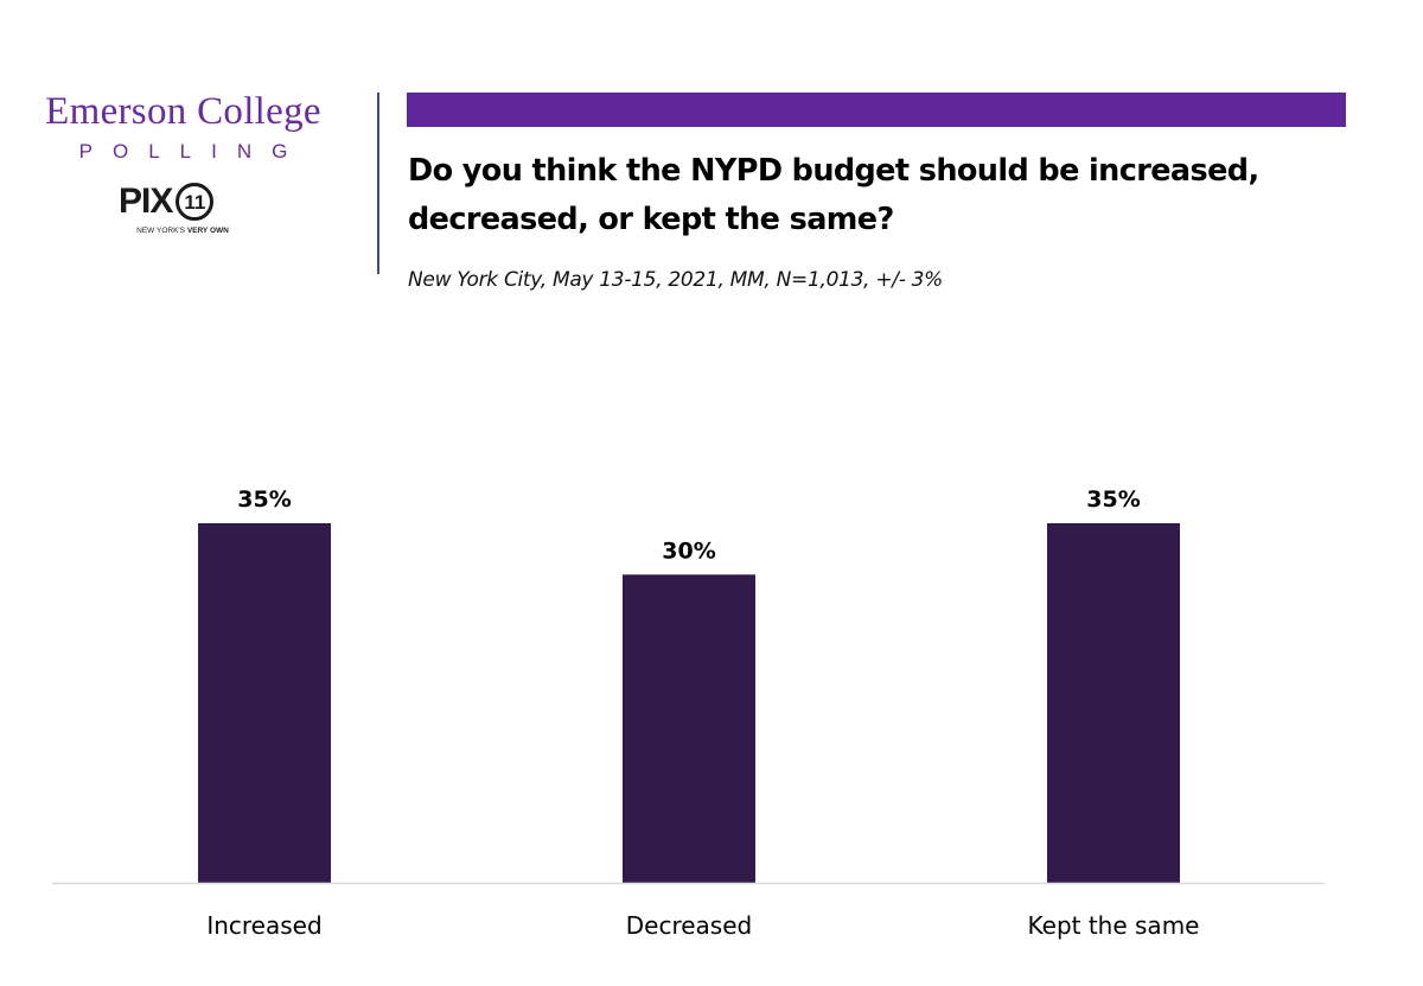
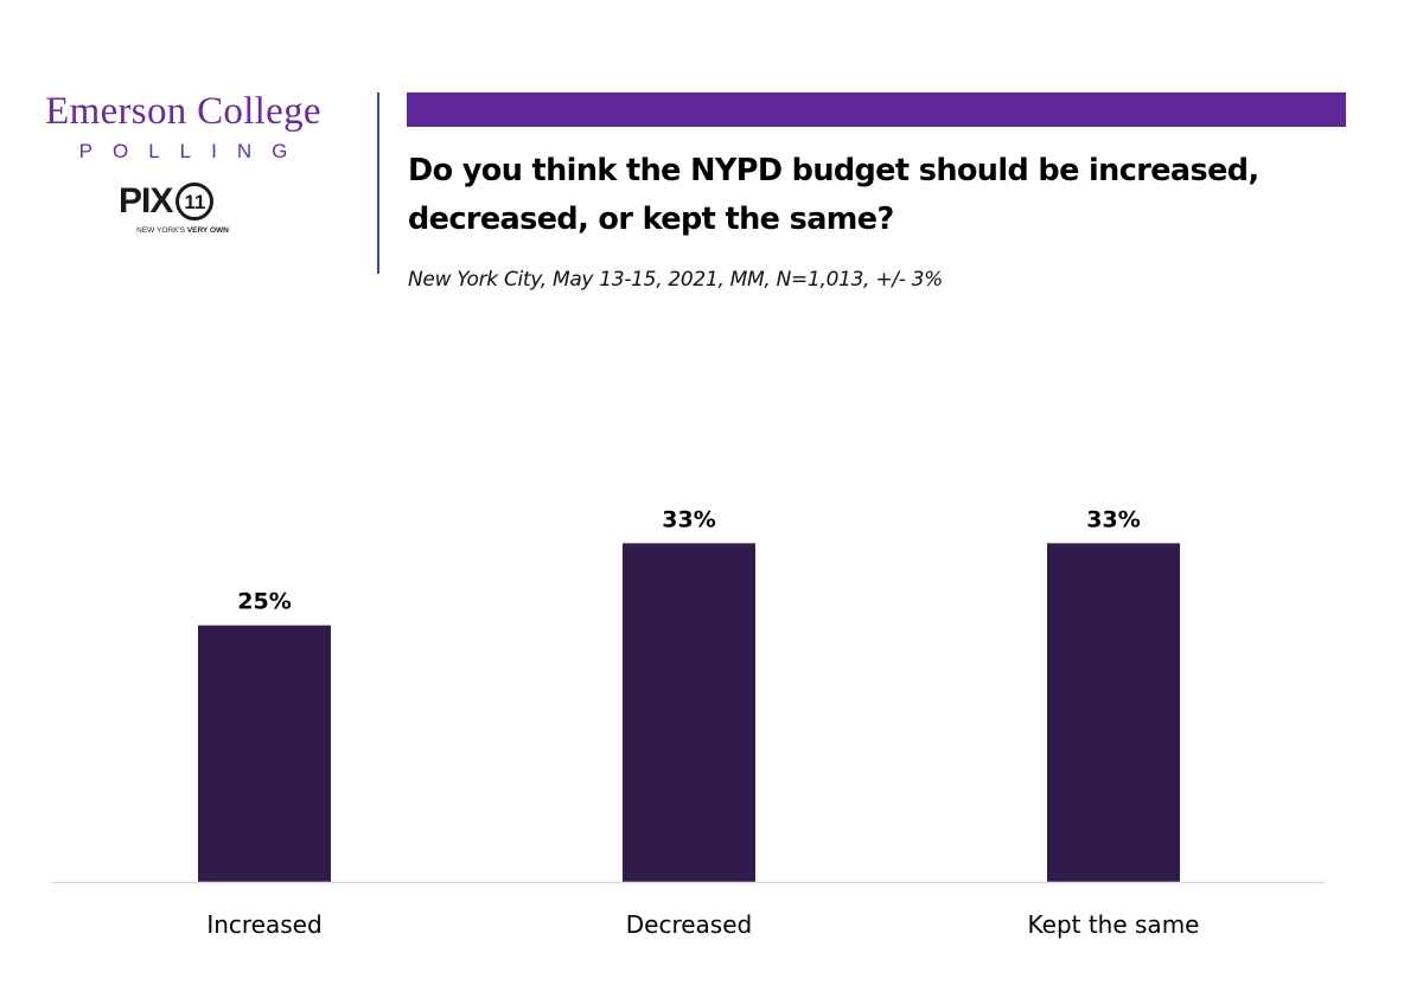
Increased: 35% -> 25%
Decreased: 30% -> 33%
Kept the same: 35% -> 33%
